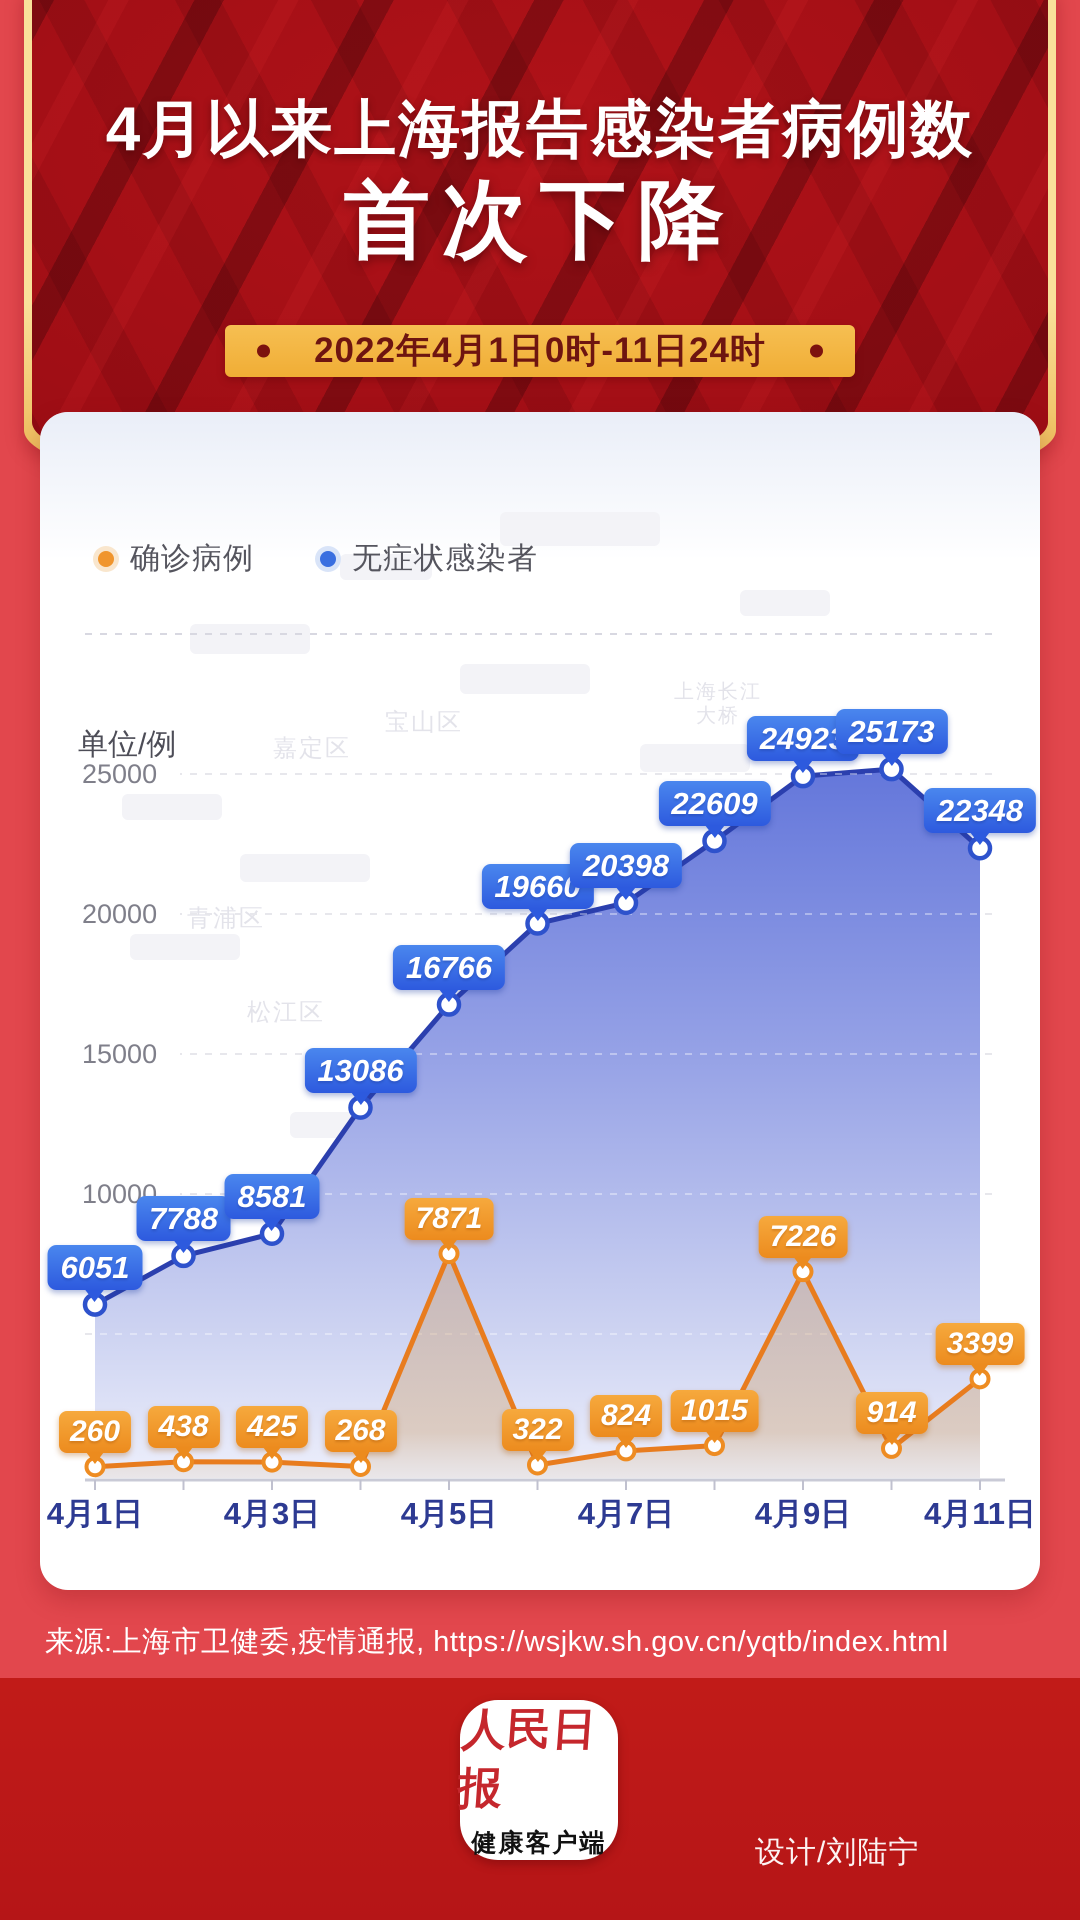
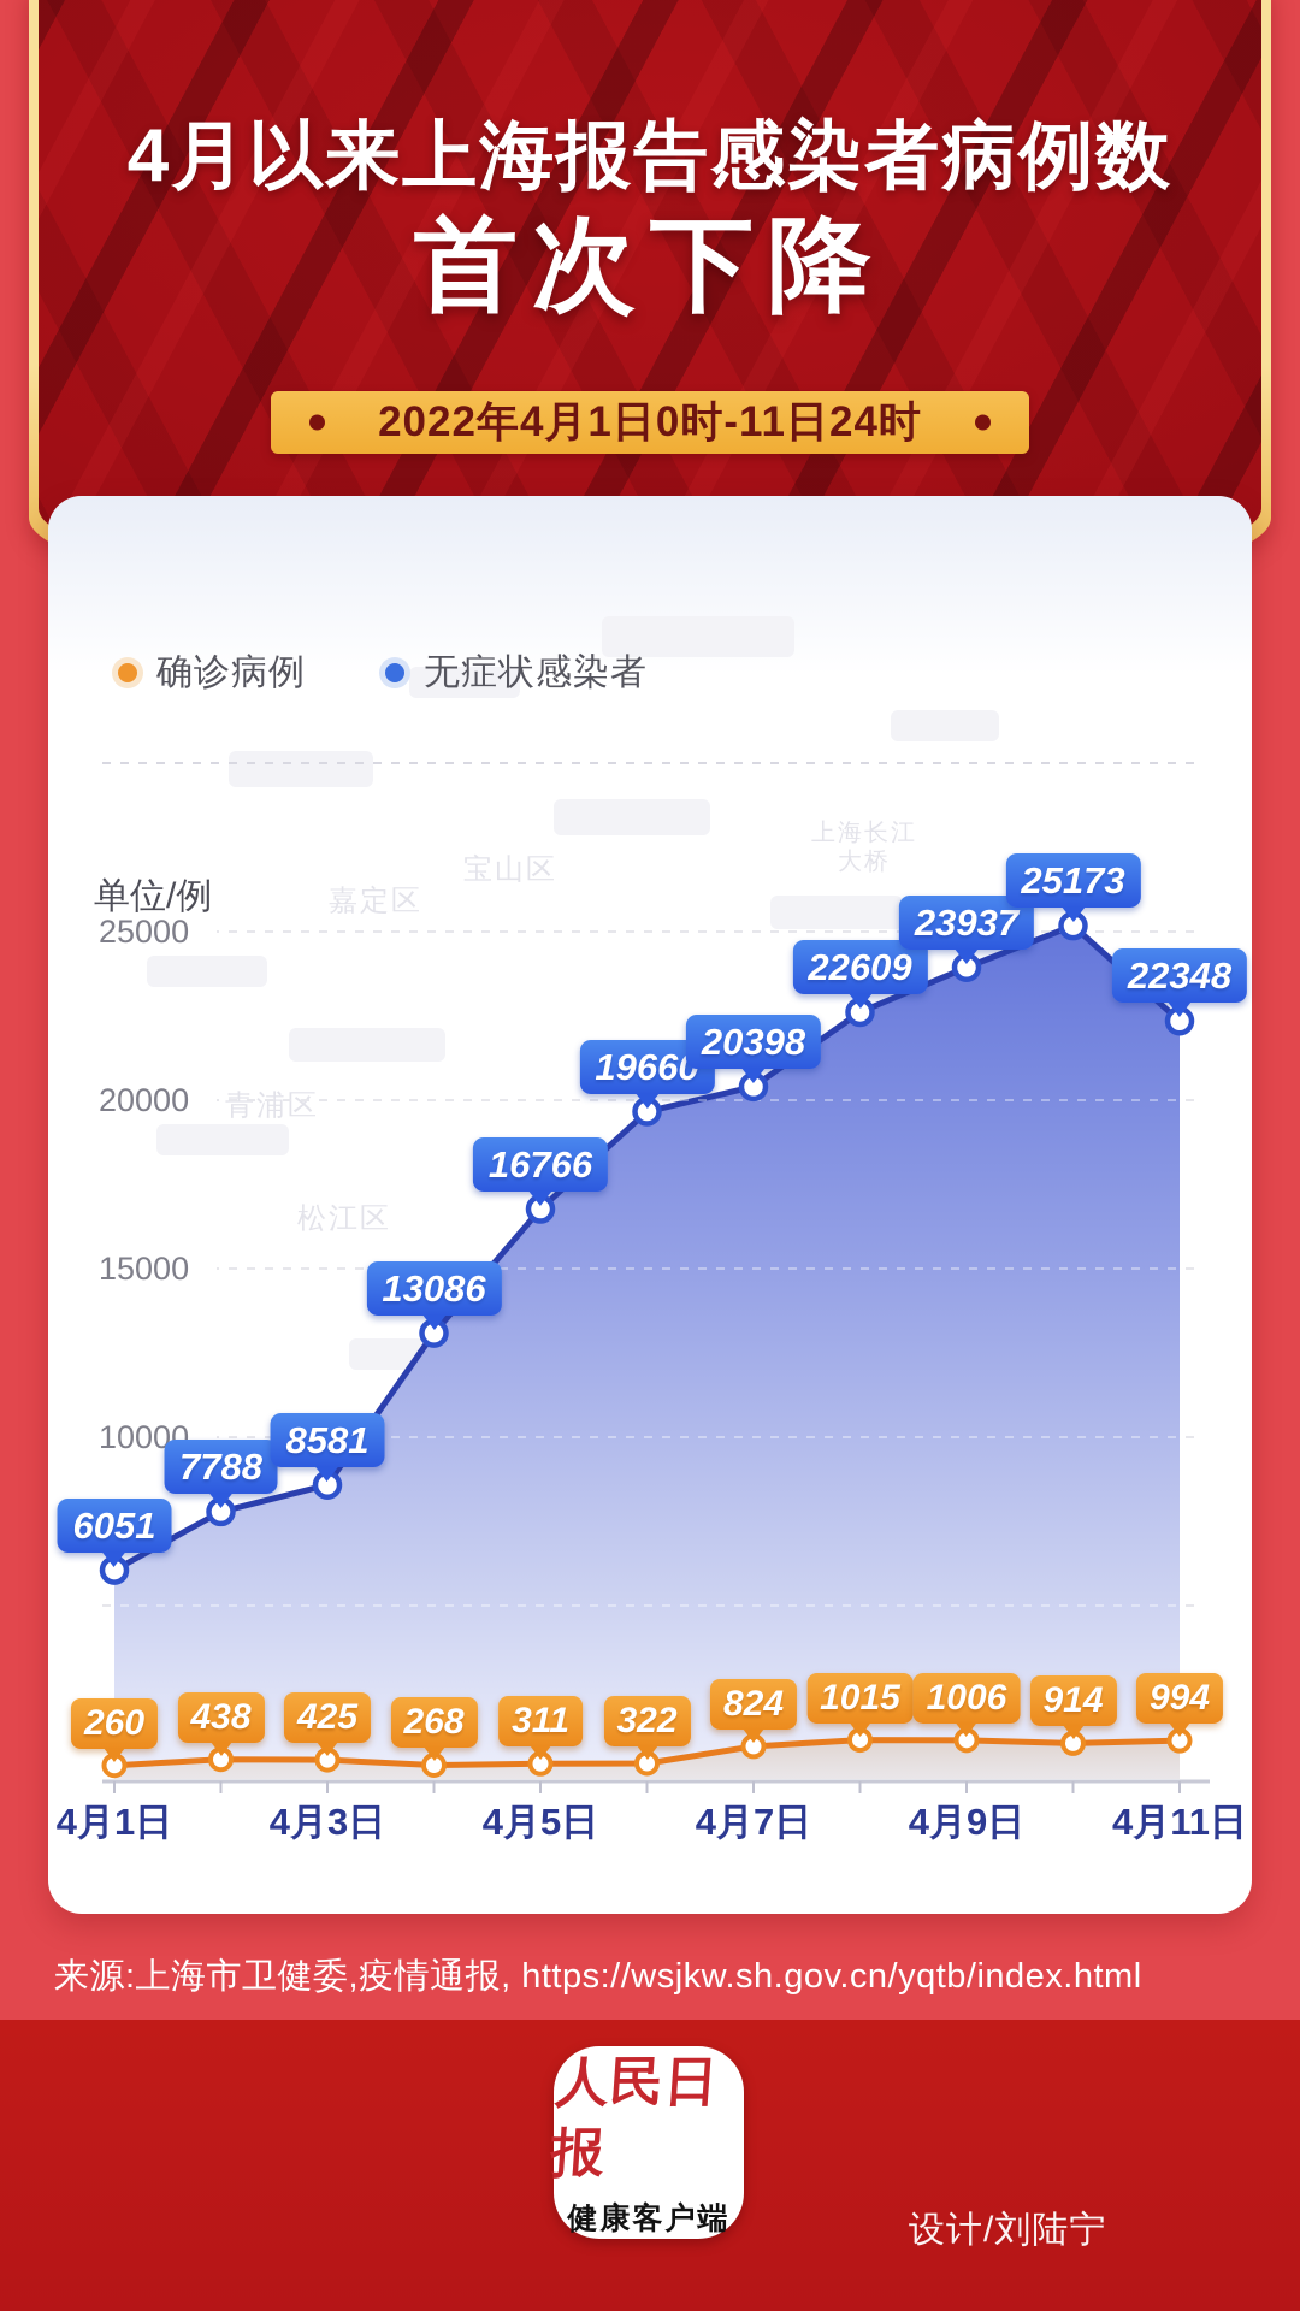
确诊病例/4月5日: 7871 -> 311
无症状感染者/4月9日: 24923 -> 23937
确诊病例/4月9日: 7226 -> 1006
确诊病例/4月11日: 3399 -> 994
